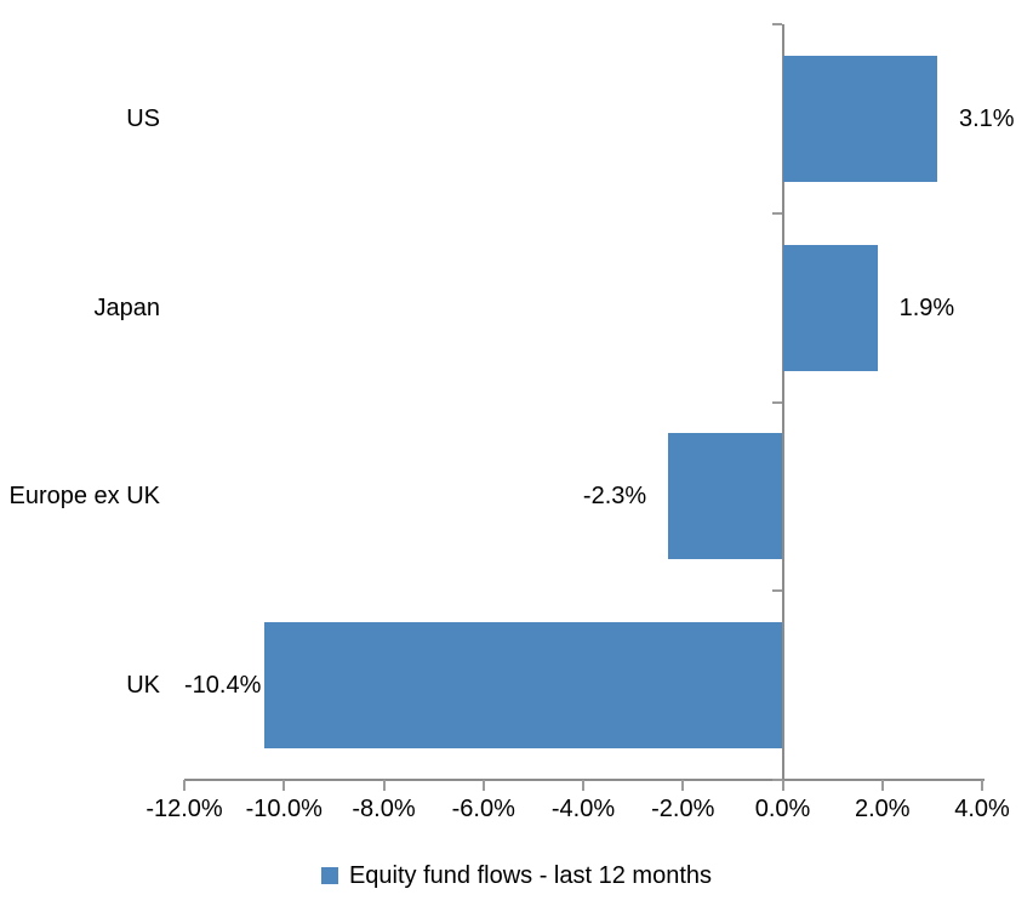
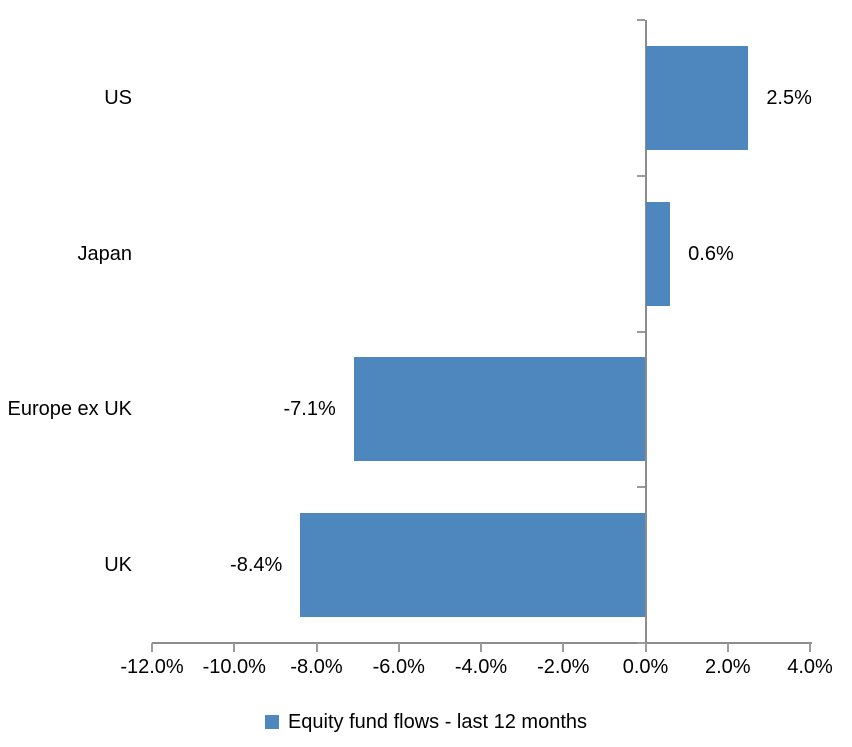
US: 3.1% -> 2.5%
Japan: 1.9% -> 0.6%
Europe ex UK: -2.3% -> -7.1%
UK: -10.4% -> -8.4%
